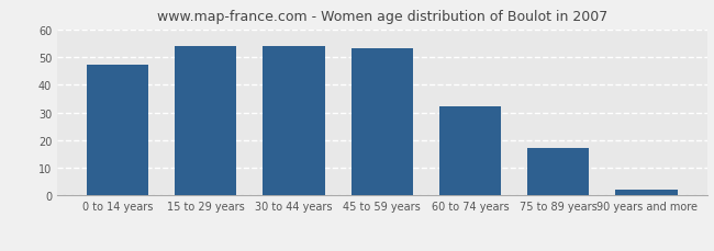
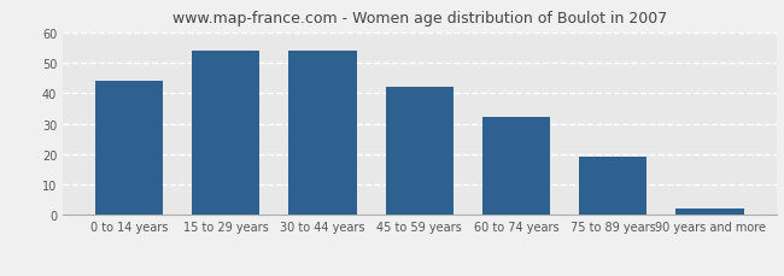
0 to 14 years: 47 -> 44
45 to 59 years: 53 -> 42
75 to 89 years: 17 -> 19
